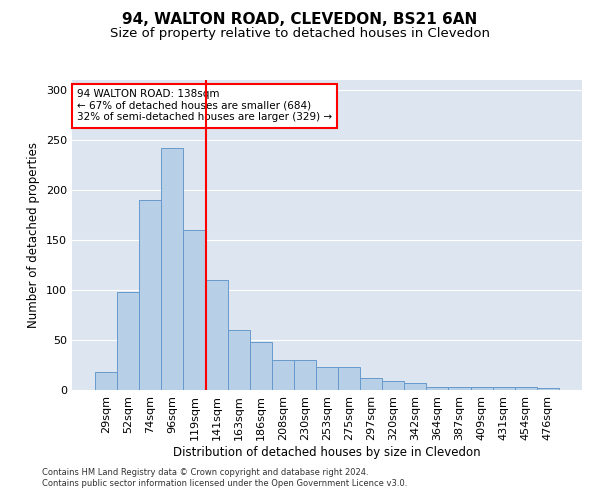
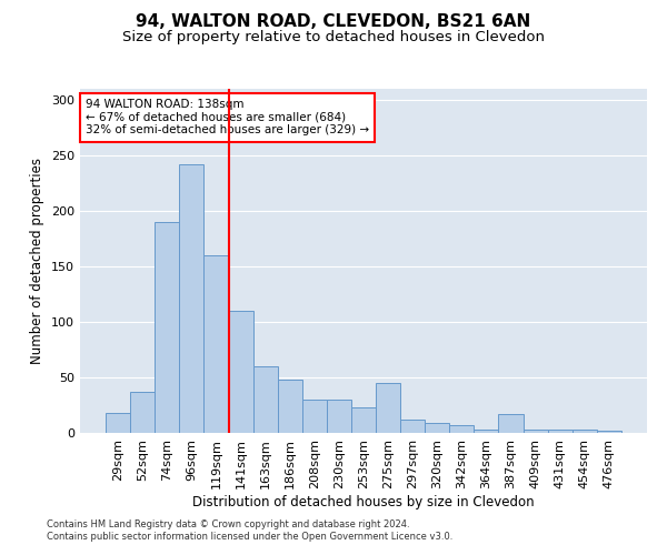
52sqm: 98 -> 37
275sqm: 23 -> 45
387sqm: 3 -> 17
